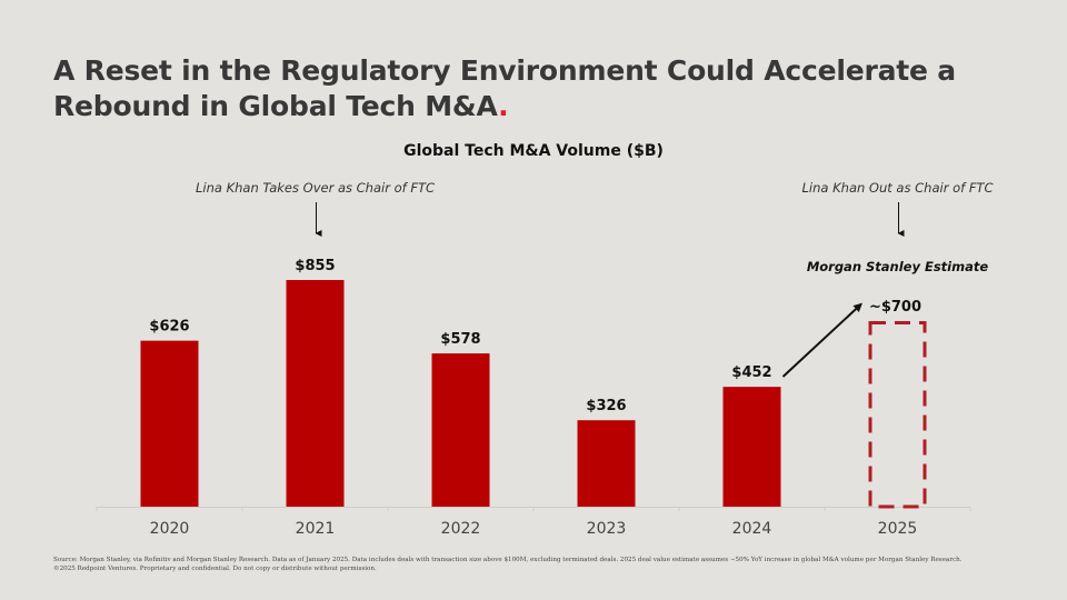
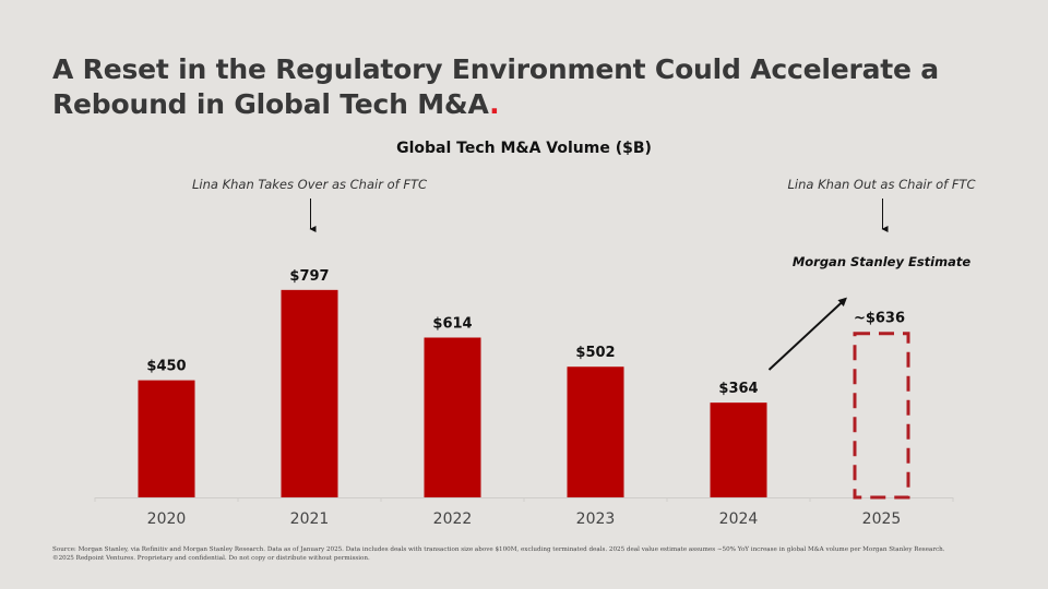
2020: $626 -> $450
2021: $855 -> $797
2022: $578 -> $614
2023: $326 -> $502
2024: $452 -> $364
2025: 700 -> 636
